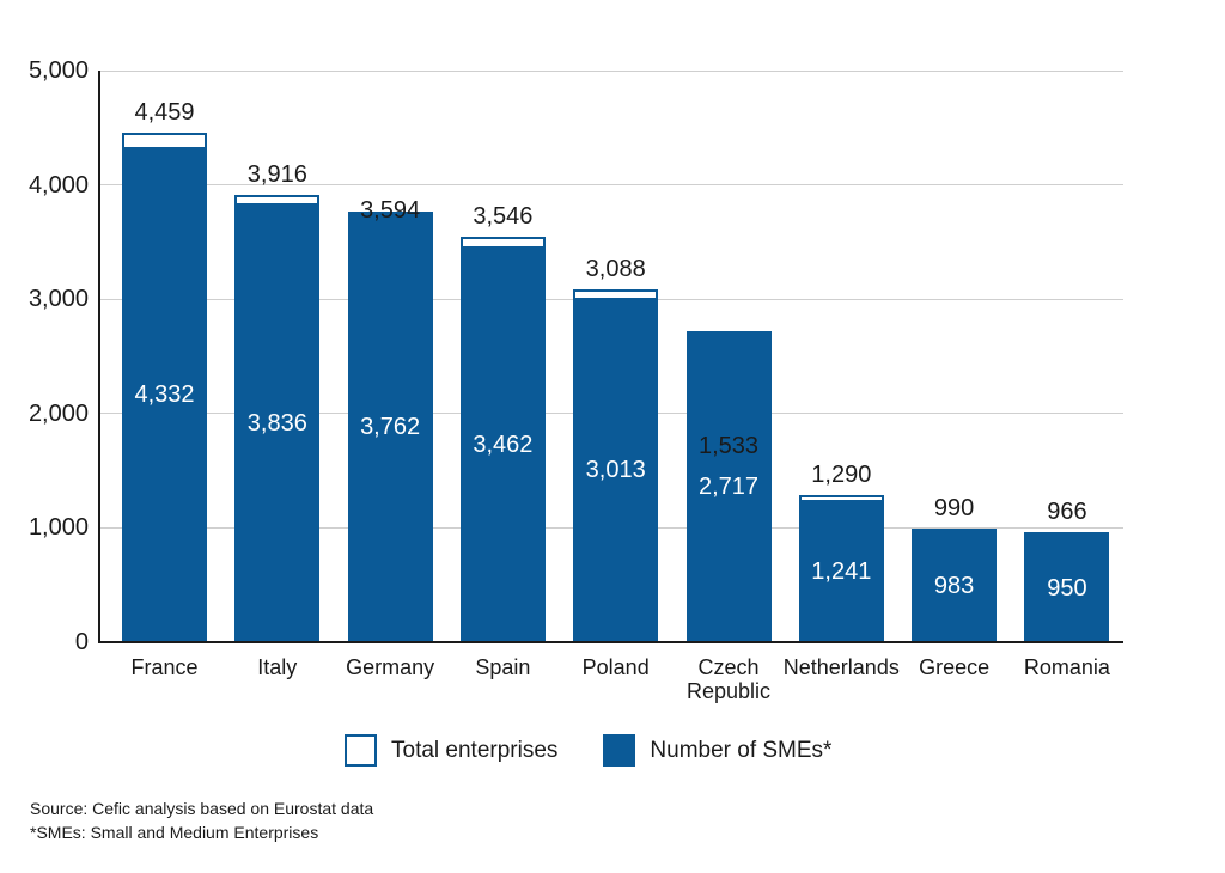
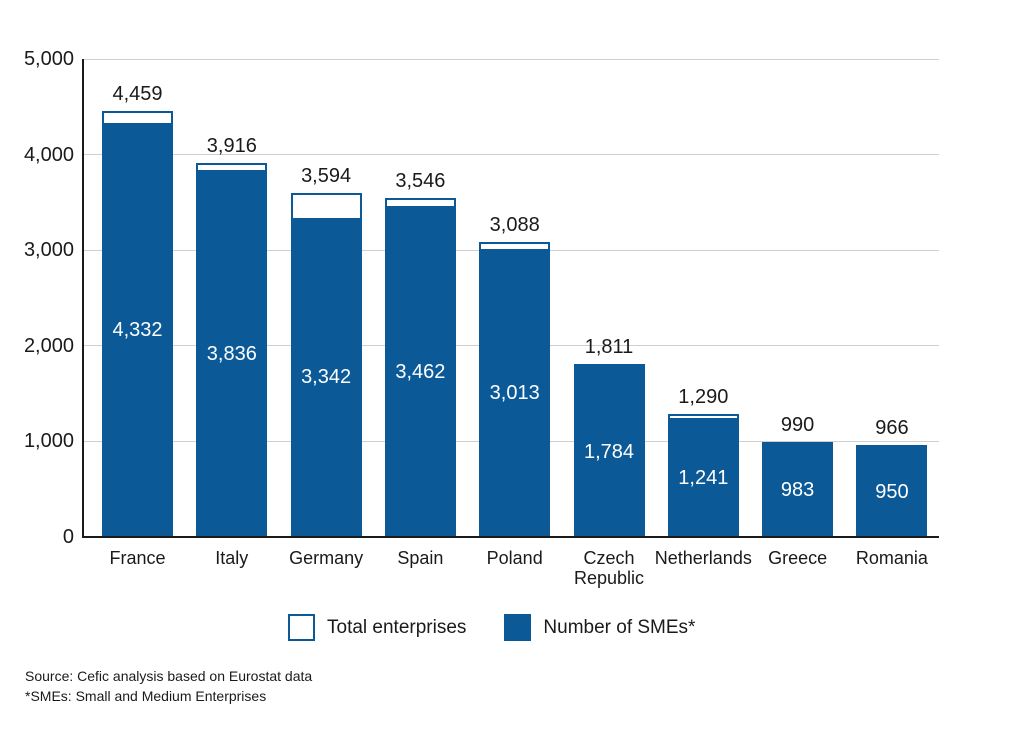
Number of SMEs*/Germany: 3,762 -> 3,342
Total enterprises/Czech Republic: 1,533 -> 1,811
Number of SMEs*/Czech Republic: 2,717 -> 1,784
